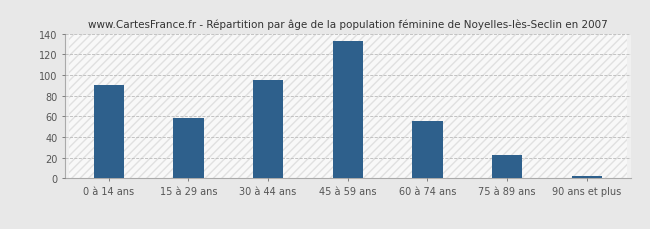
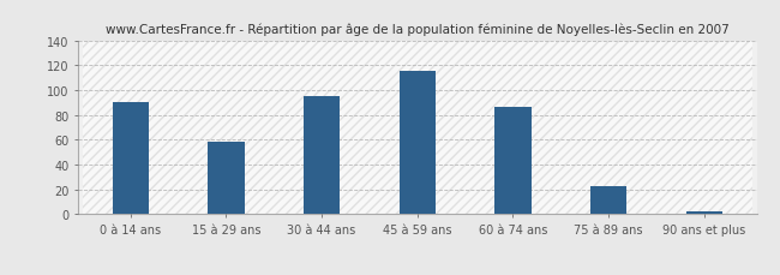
45 à 59 ans: 133 -> 115
60 à 74 ans: 55 -> 86
